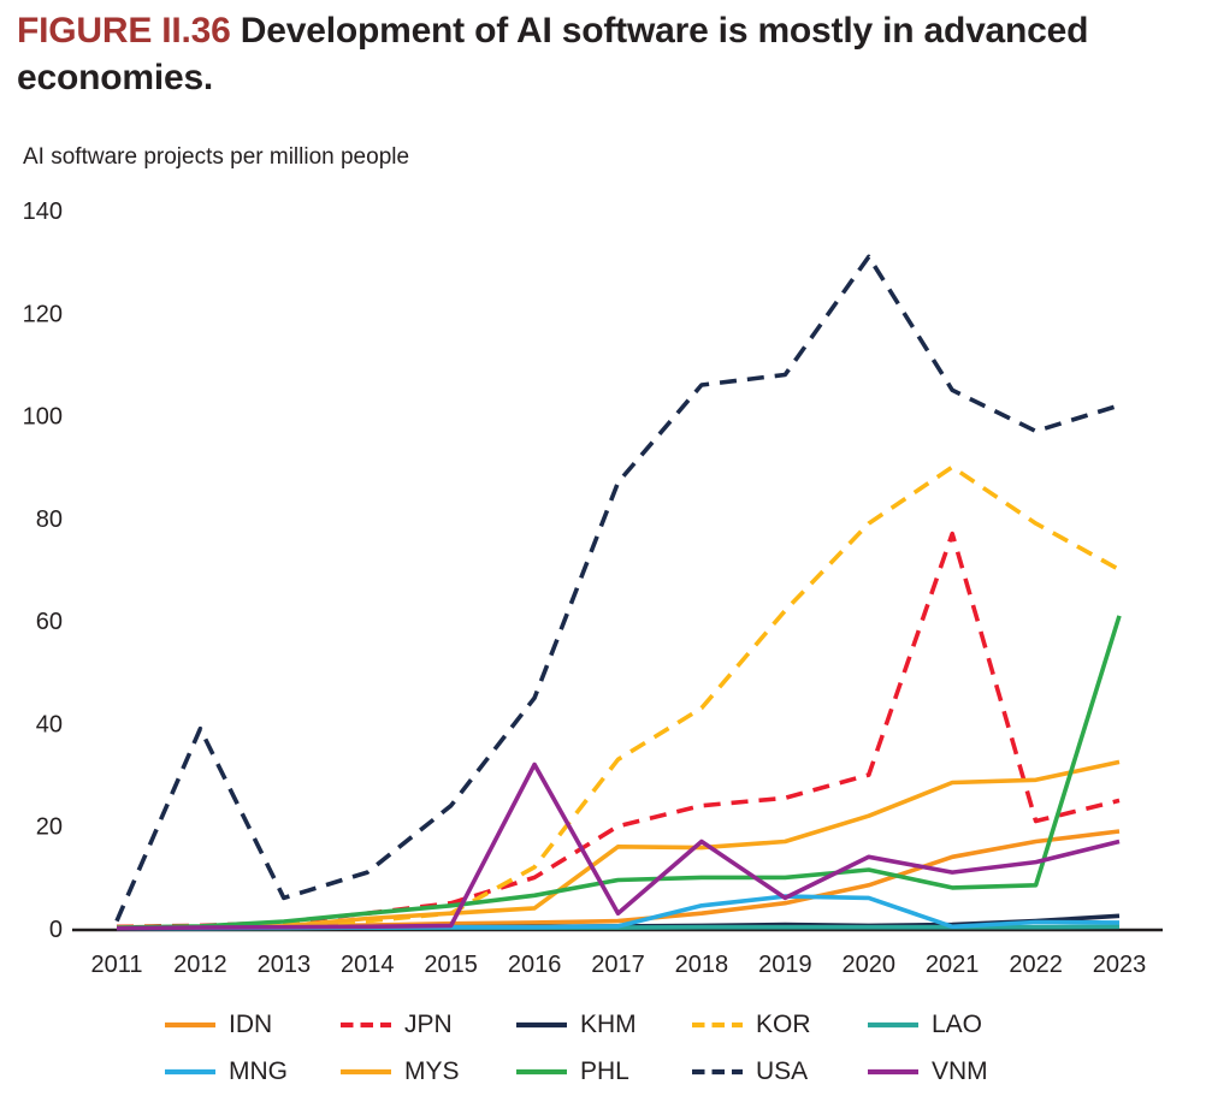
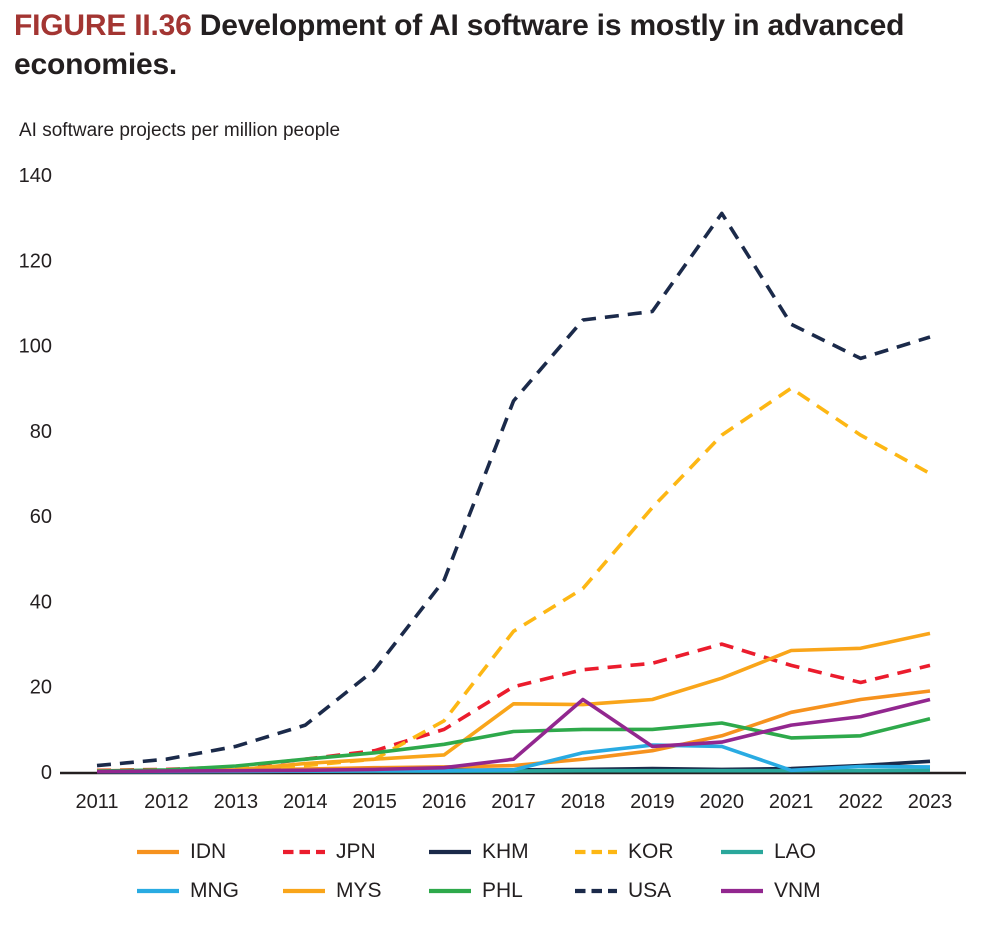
USA/2012: 39 -> 3
VNM/2016: 32 -> 1
VNM/2020: 14 -> 7
JPN/2021: 77 -> 25
PHL/2023: 61 -> 12
